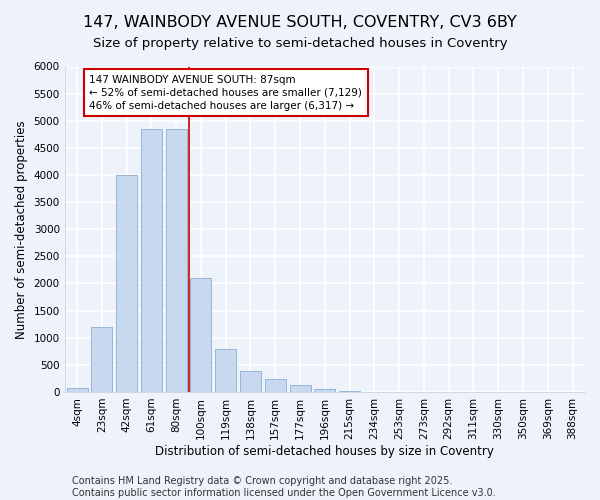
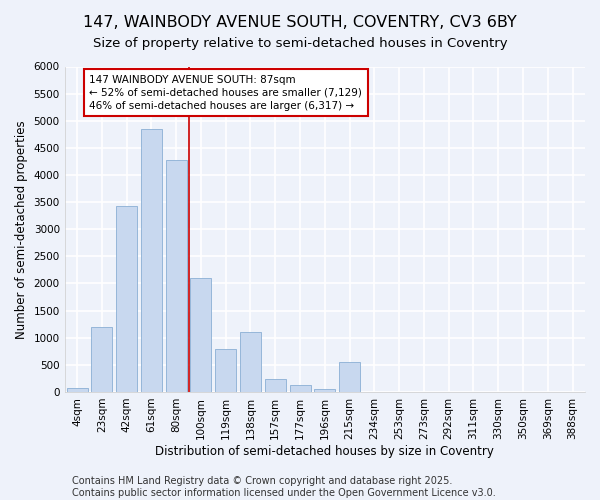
42sqm: 4000 -> 3420
80sqm: 4850 -> 4280
138sqm: 380 -> 1100
215sqm: 20 -> 560
